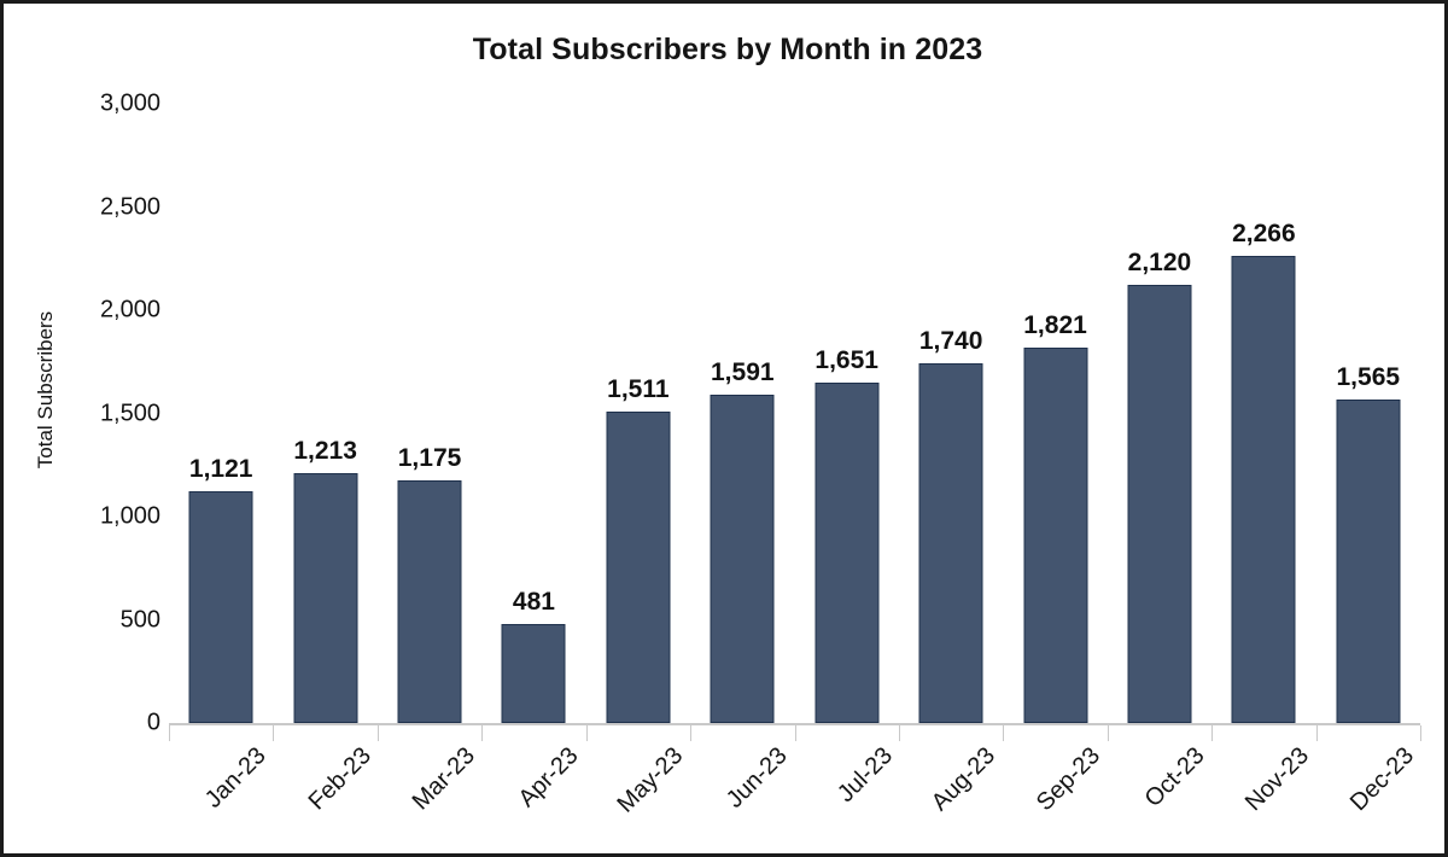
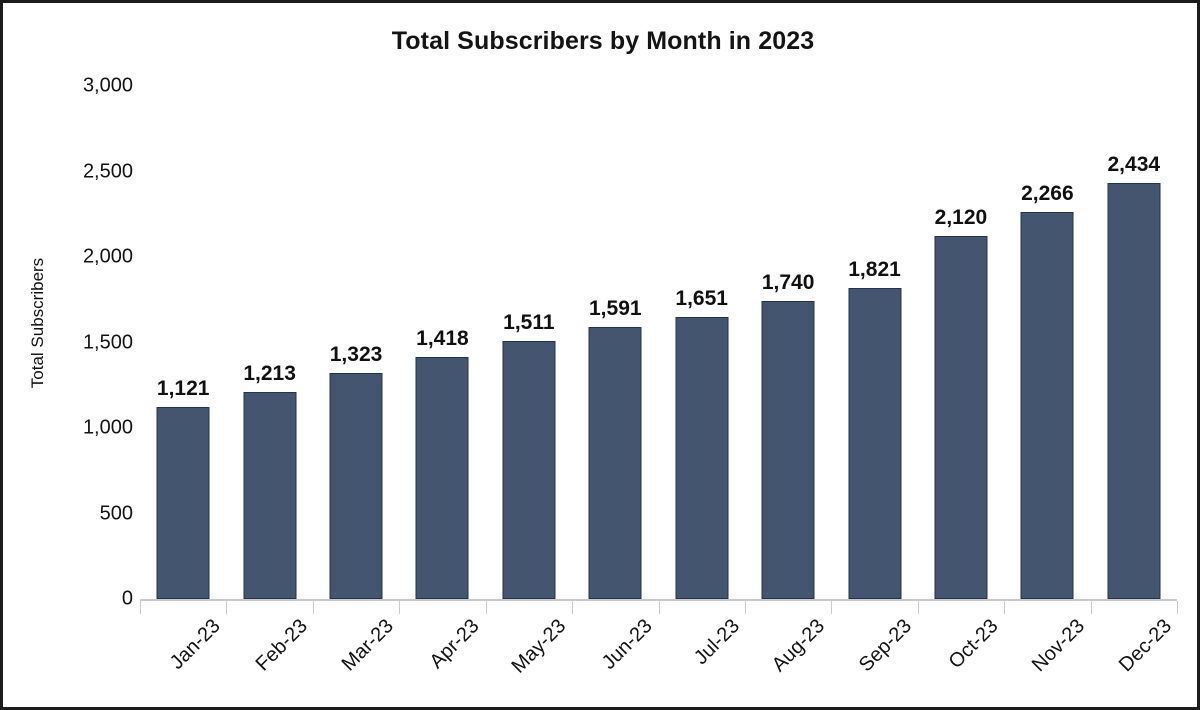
Mar-23: 1,175 -> 1,323
Apr-23: 481 -> 1,418
Dec-23: 1,565 -> 2,434
